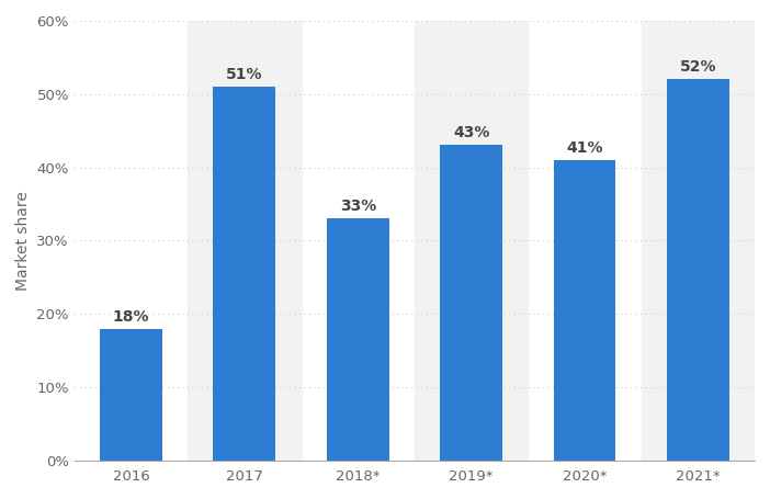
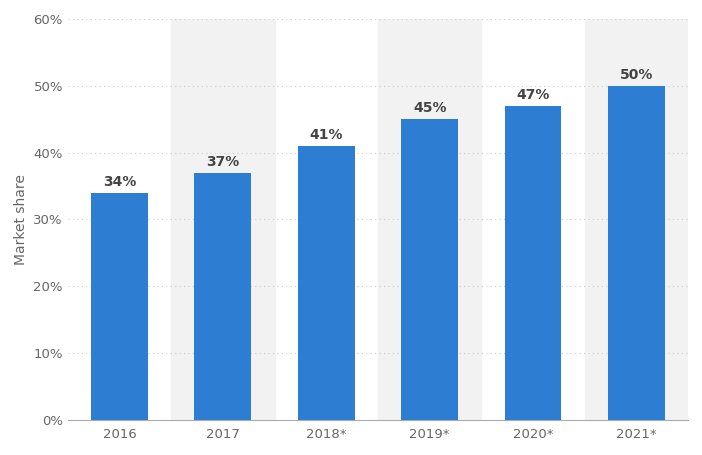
2016: 18% -> 34%
2017: 51% -> 37%
2018*: 33% -> 41%
2019*: 43% -> 45%
2020*: 41% -> 47%
2021*: 52% -> 50%
